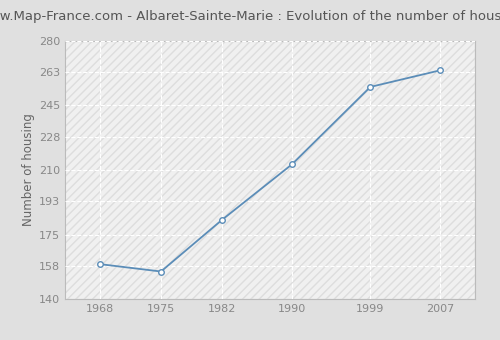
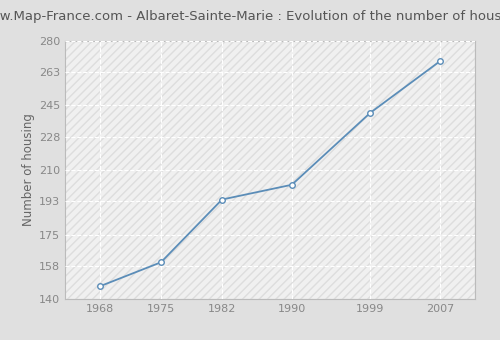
1968: 159 -> 147
1975: 155 -> 160
1982: 183 -> 194
1990: 213 -> 202
1999: 255 -> 241
2007: 264 -> 269
